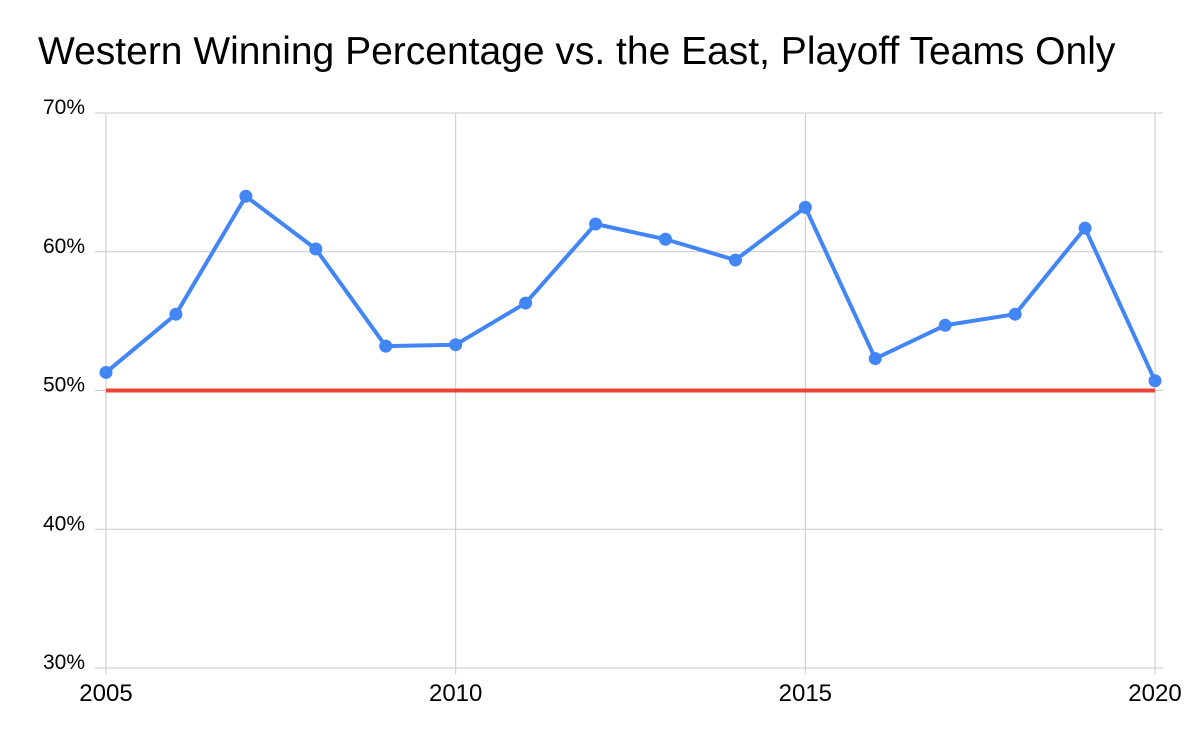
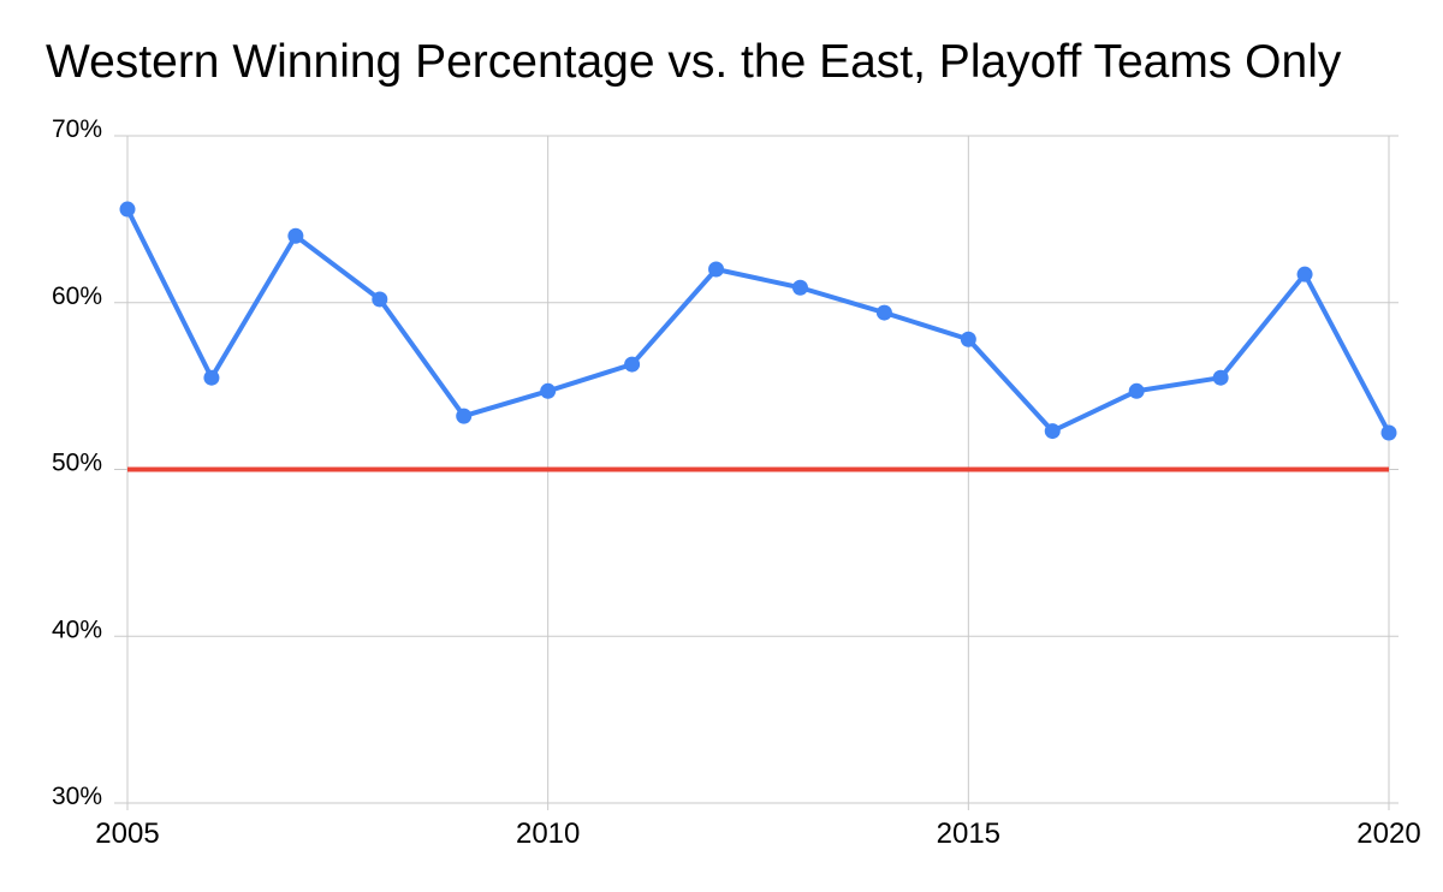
2005: 51.3% -> 65.6%
2010: 53.3% -> 54.7%
2015: 63.2% -> 57.8%
2020: 50.7% -> 52.2%
